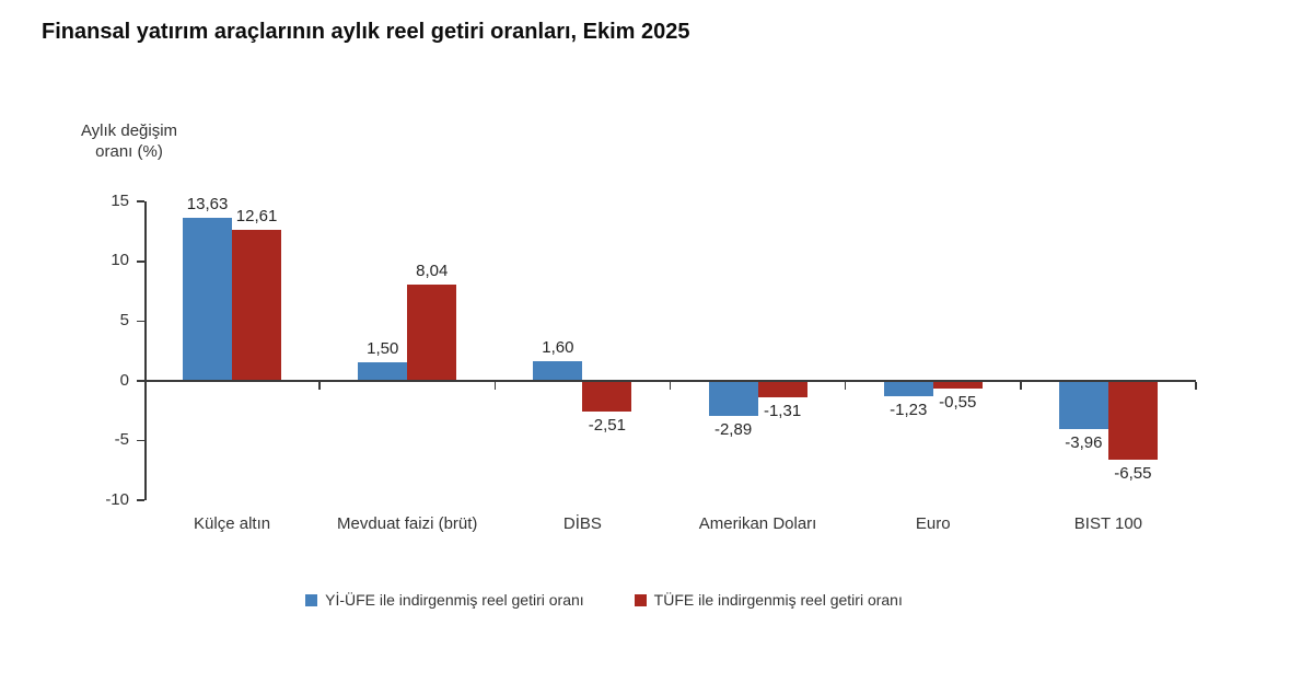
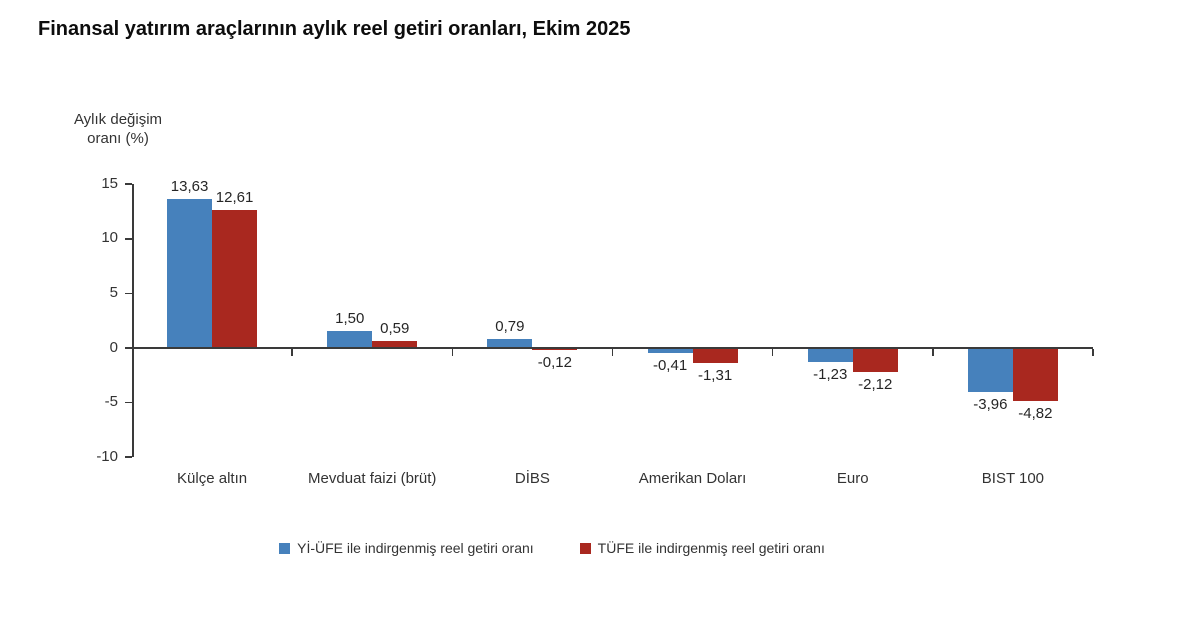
TÜFE ile indirgenmiş reel getiri oranı/Mevduat faizi (brüt): 8,04 -> 0,59
Yİ-ÜFE ile indirgenmiş reel getiri oranı/DİBS: 1,60 -> 0,79
TÜFE ile indirgenmiş reel getiri oranı/DİBS: -2,51 -> -0,12
Yİ-ÜFE ile indirgenmiş reel getiri oranı/Amerikan Doları: -2,89 -> -0,41
TÜFE ile indirgenmiş reel getiri oranı/Euro: -0,55 -> -2,12
TÜFE ile indirgenmiş reel getiri oranı/BIST 100: -6,55 -> -4,82
